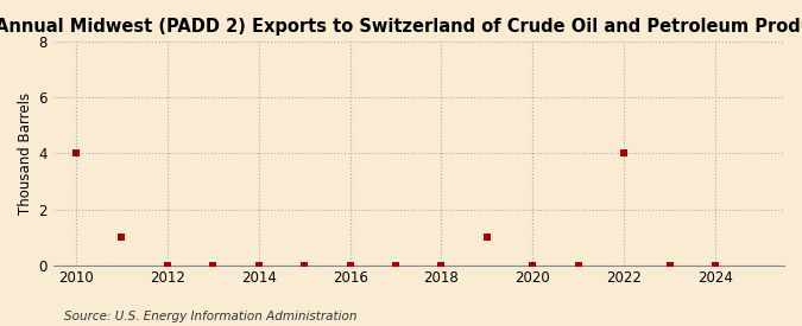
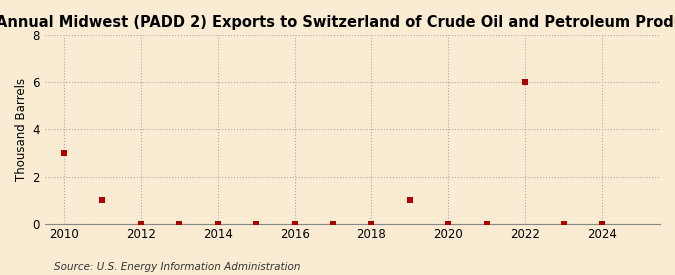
2010: 4 -> 3
2022: 4 -> 6
